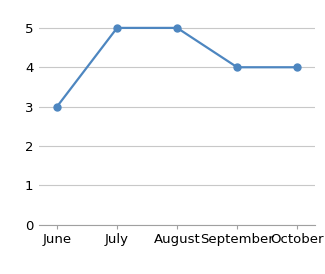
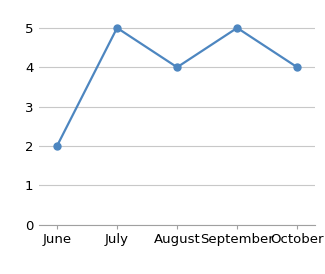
June: 3 -> 2
August: 5 -> 4
September: 4 -> 5
